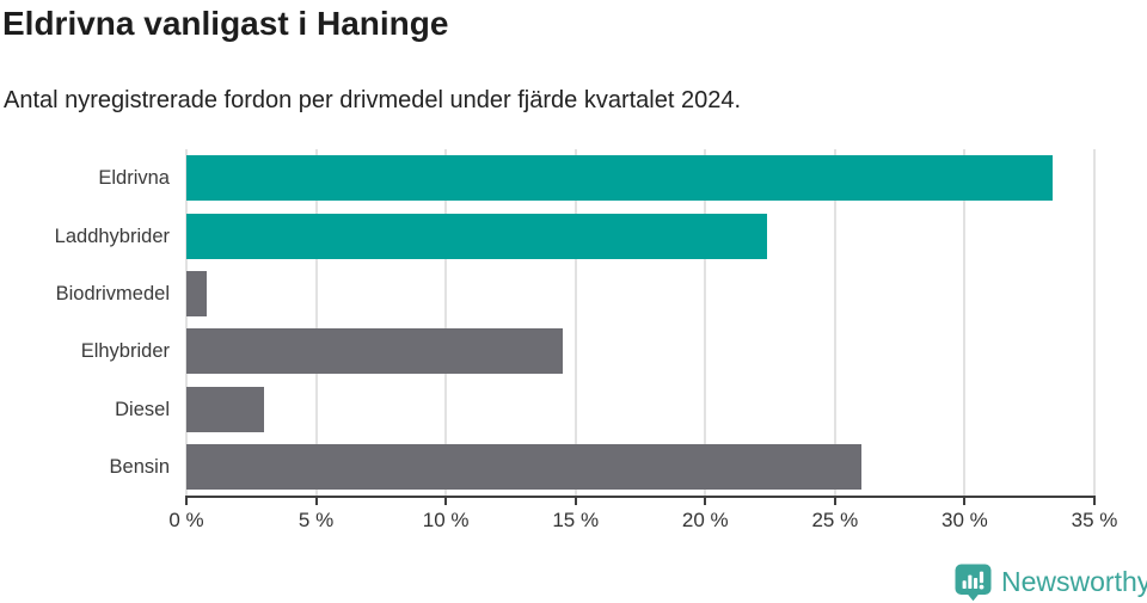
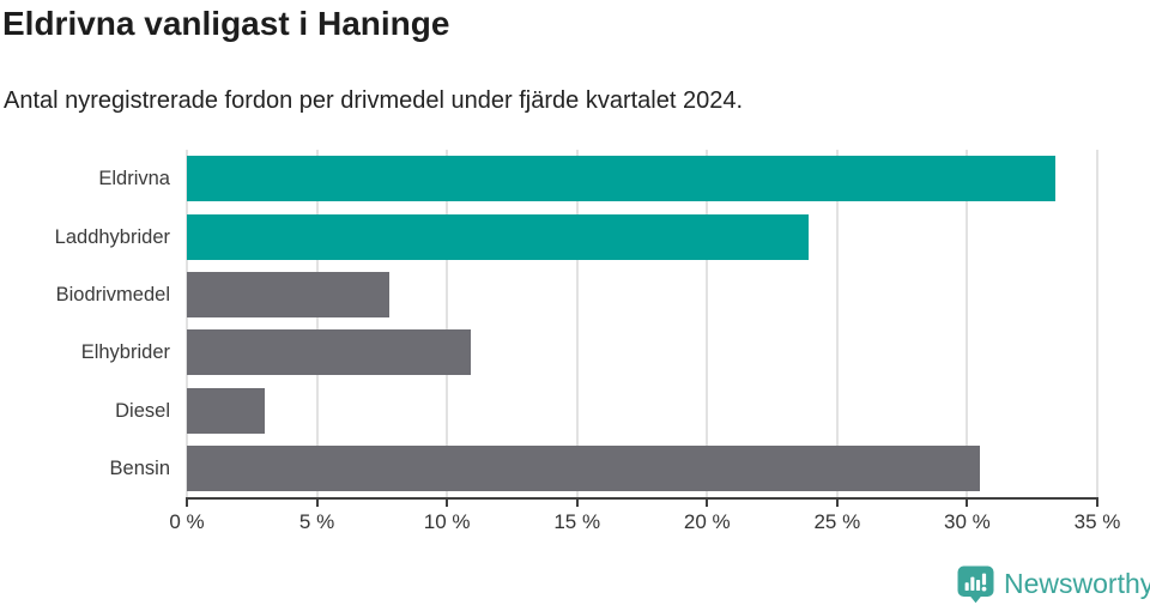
Laddhybrider: 22.4% -> 23.9%
Biodrivmedel: 0.8% -> 7.8%
Elhybrider: 14.5% -> 10.9%
Bensin: 26.0% -> 30.5%
